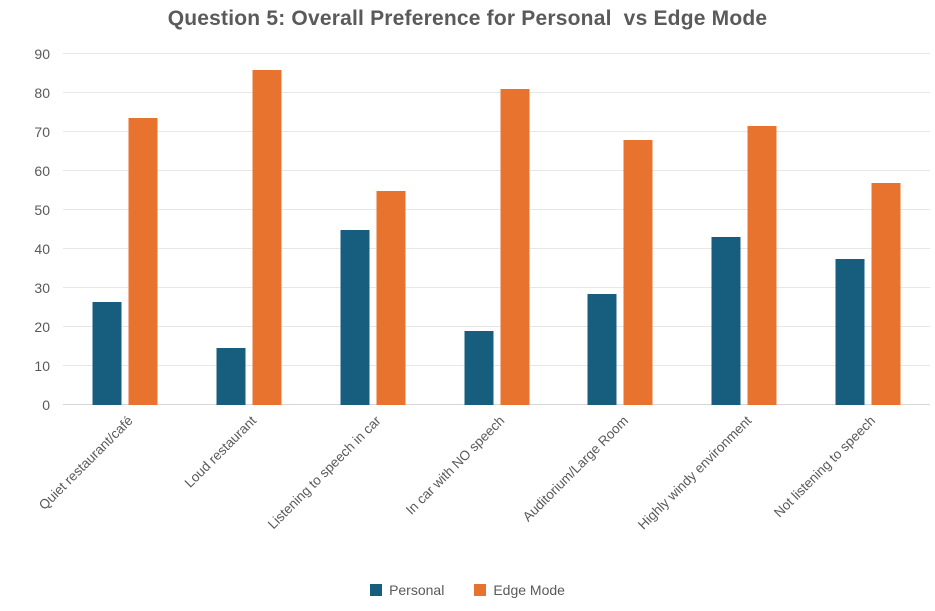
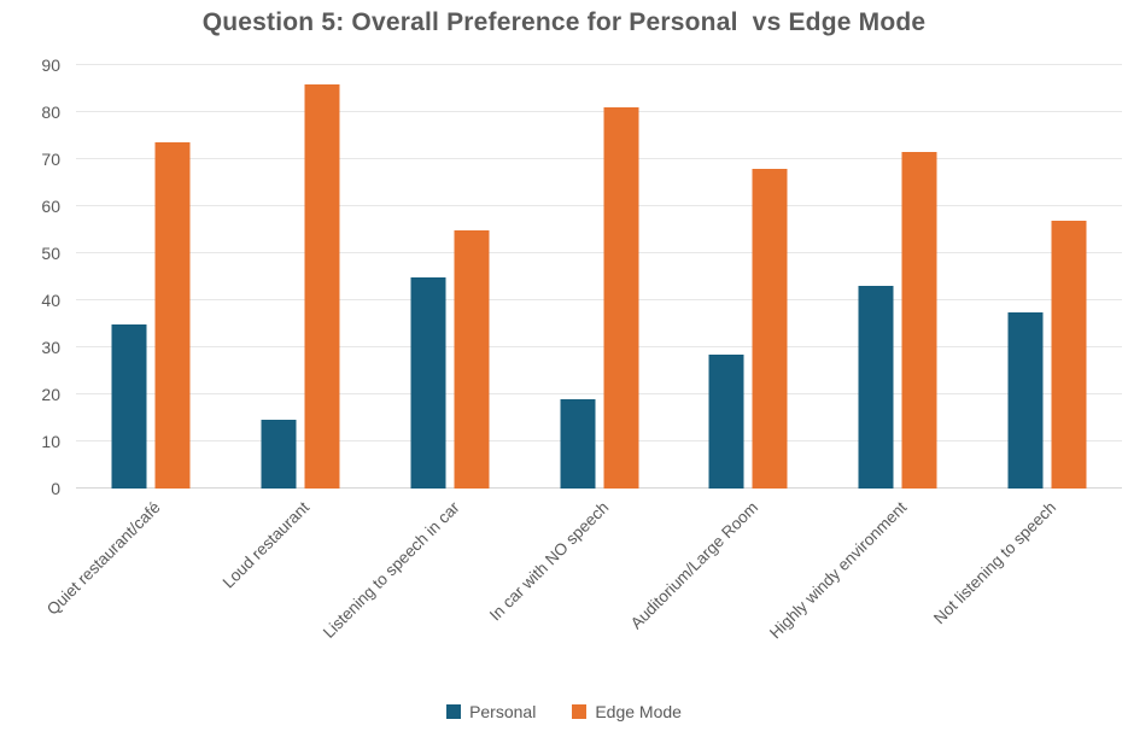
Personal/Quiet restaurant/café: 26 -> 35
